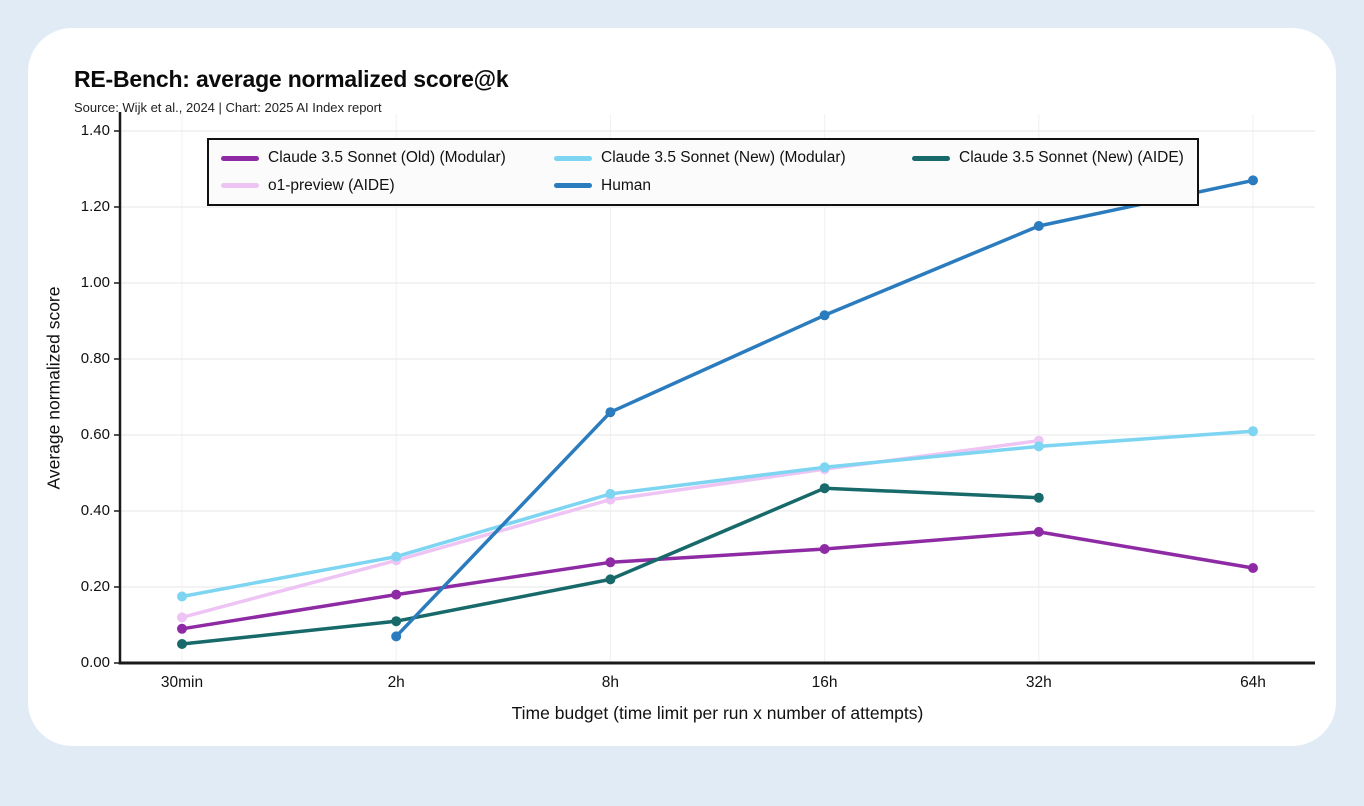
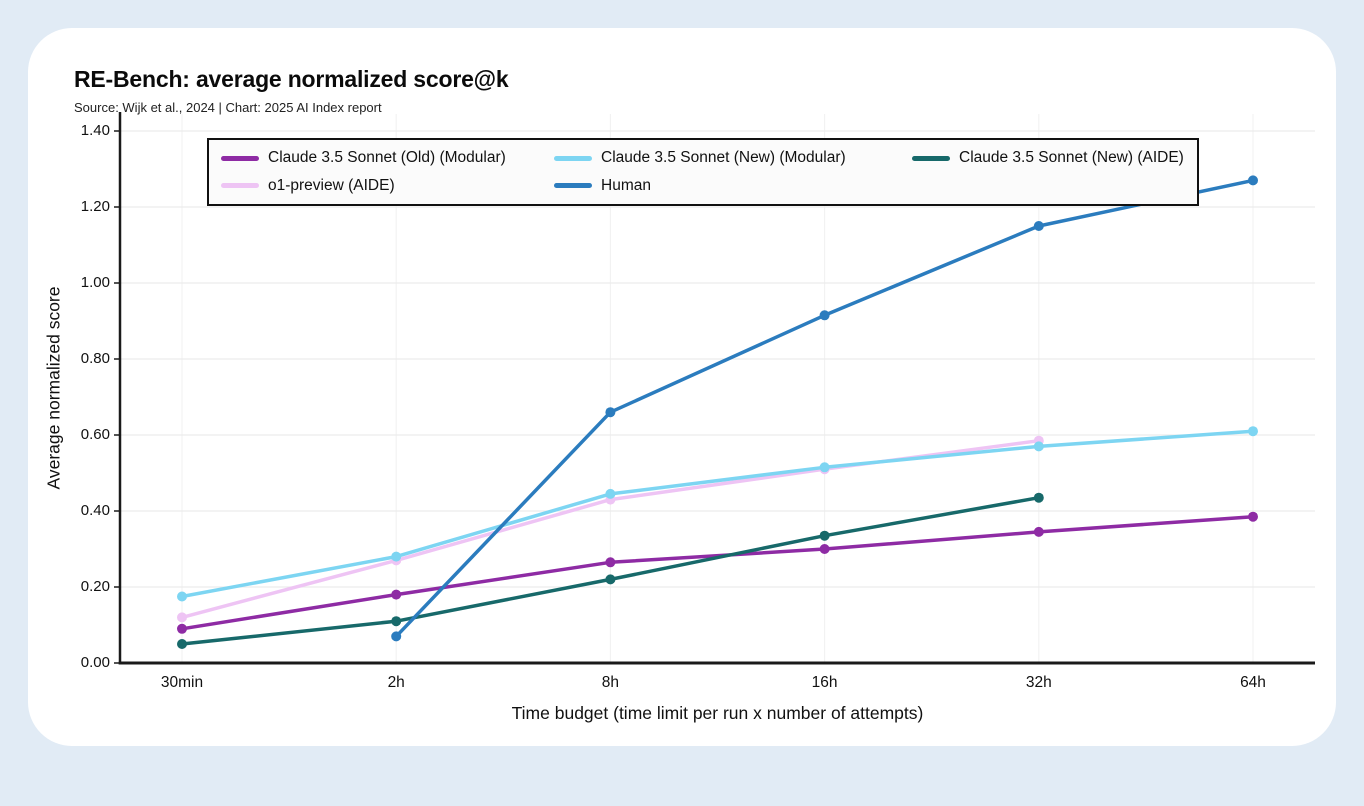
Claude 3.5 Sonnet (New) (AIDE)/16h: 0.46 -> 0.34
Claude 3.5 Sonnet (Old) (Modular)/64h: 0.25 -> 0.39
